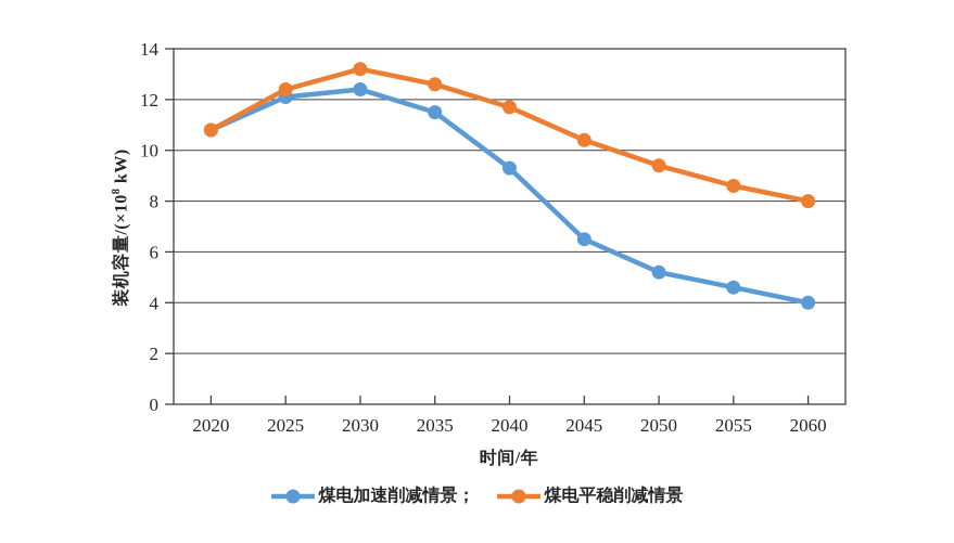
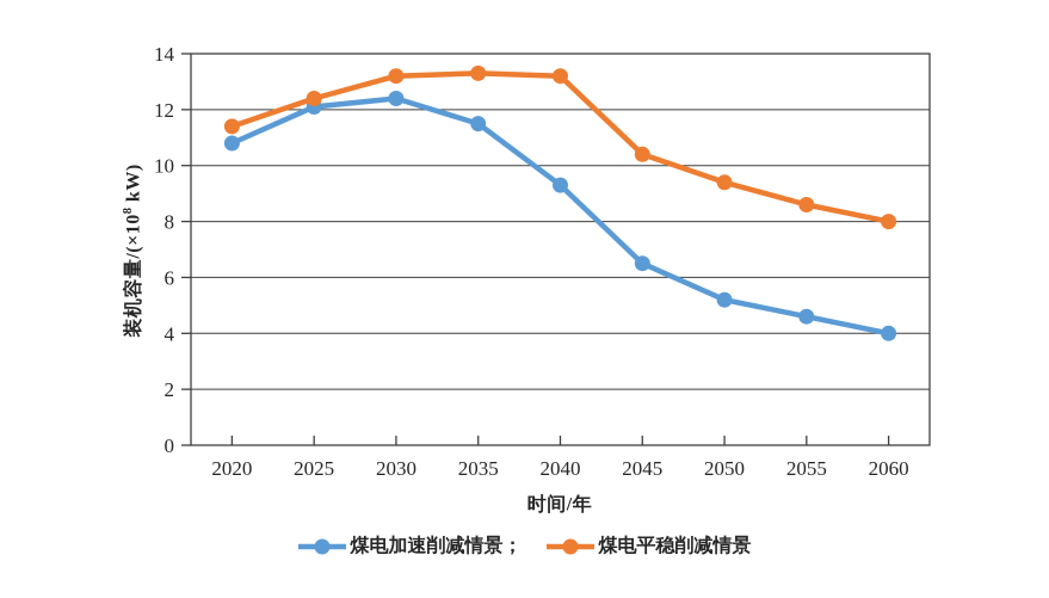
煤电平稳削减情景/2020: 10.8 -> 11.4
煤电平稳削减情景/2035: 12.6 -> 13.3
煤电平稳削减情景/2040: 11.7 -> 13.2
